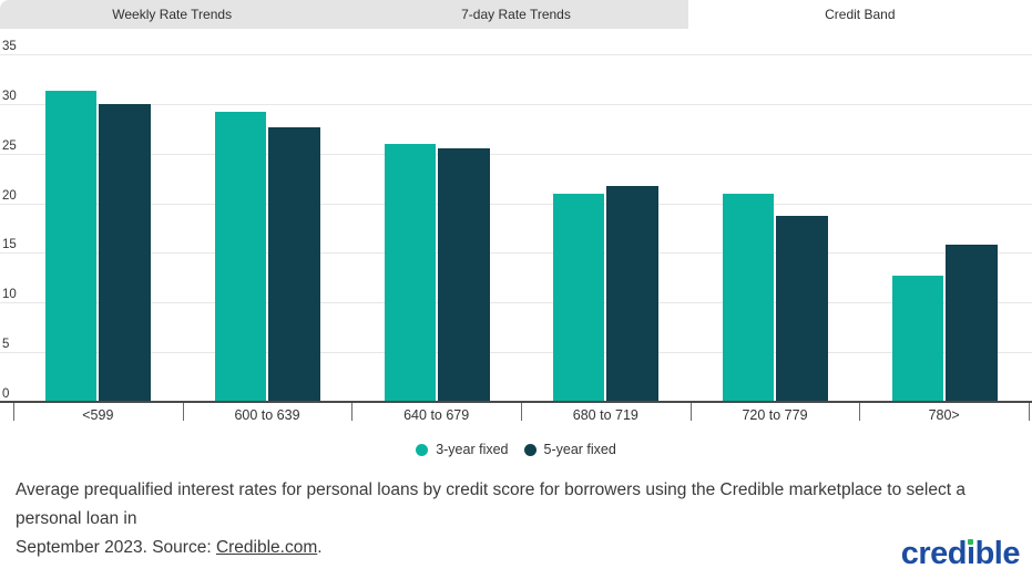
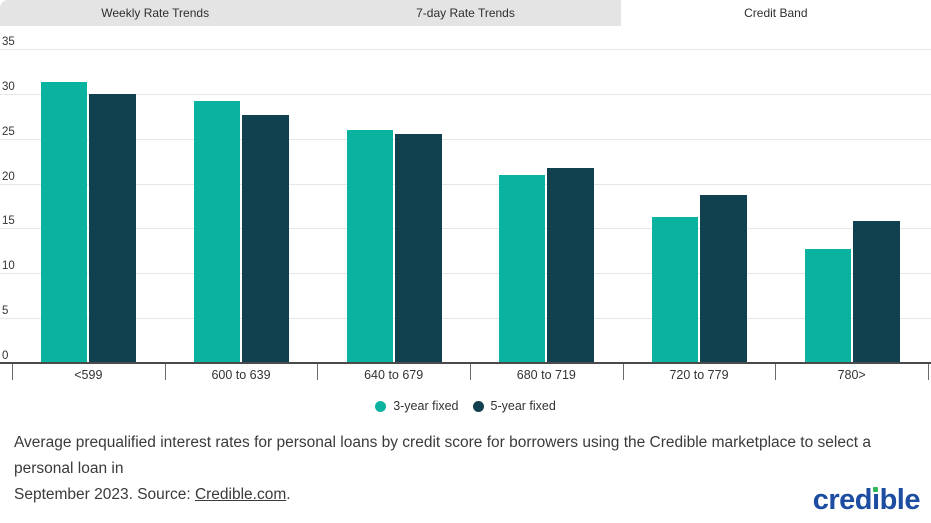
3-year fixed/720 to 779: 21 -> 16
